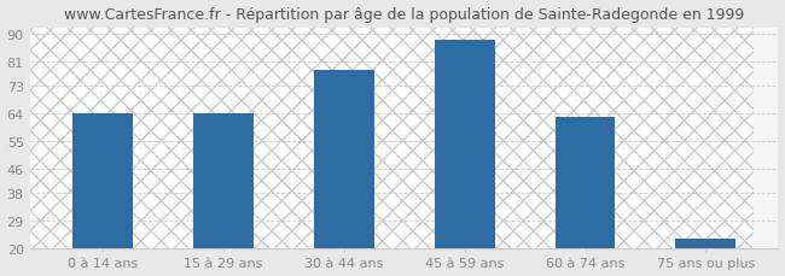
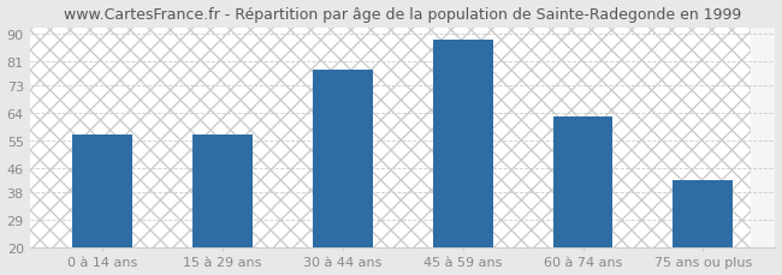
0 à 14 ans: 64 -> 57
15 à 29 ans: 64 -> 57
75 ans ou plus: 23 -> 42
